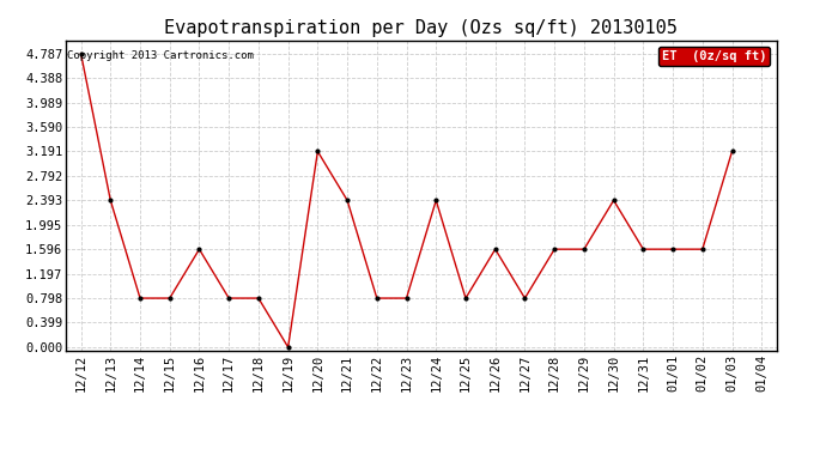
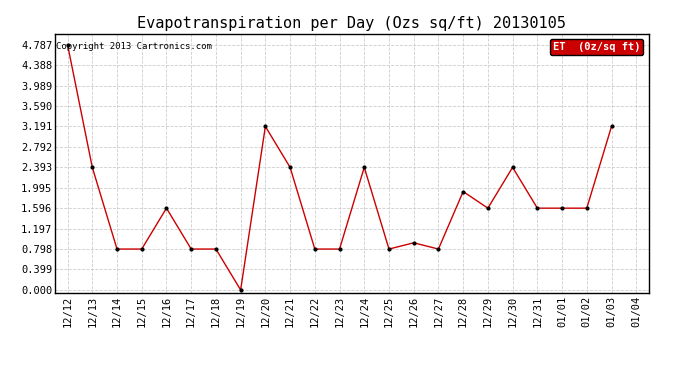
12/26: 1.60 -> 0.92
12/28: 1.60 -> 1.92
